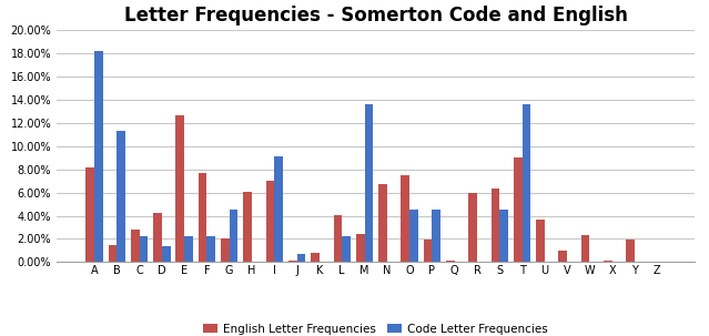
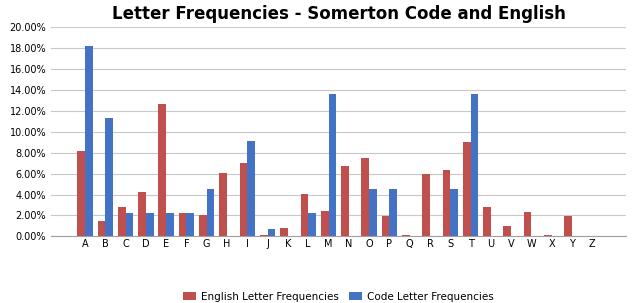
Code Letter Frequencies/D: 1.4% -> 2.3%
English Letter Frequencies/F: 7.7% -> 2.2%
English Letter Frequencies/U: 3.7% -> 2.8%
